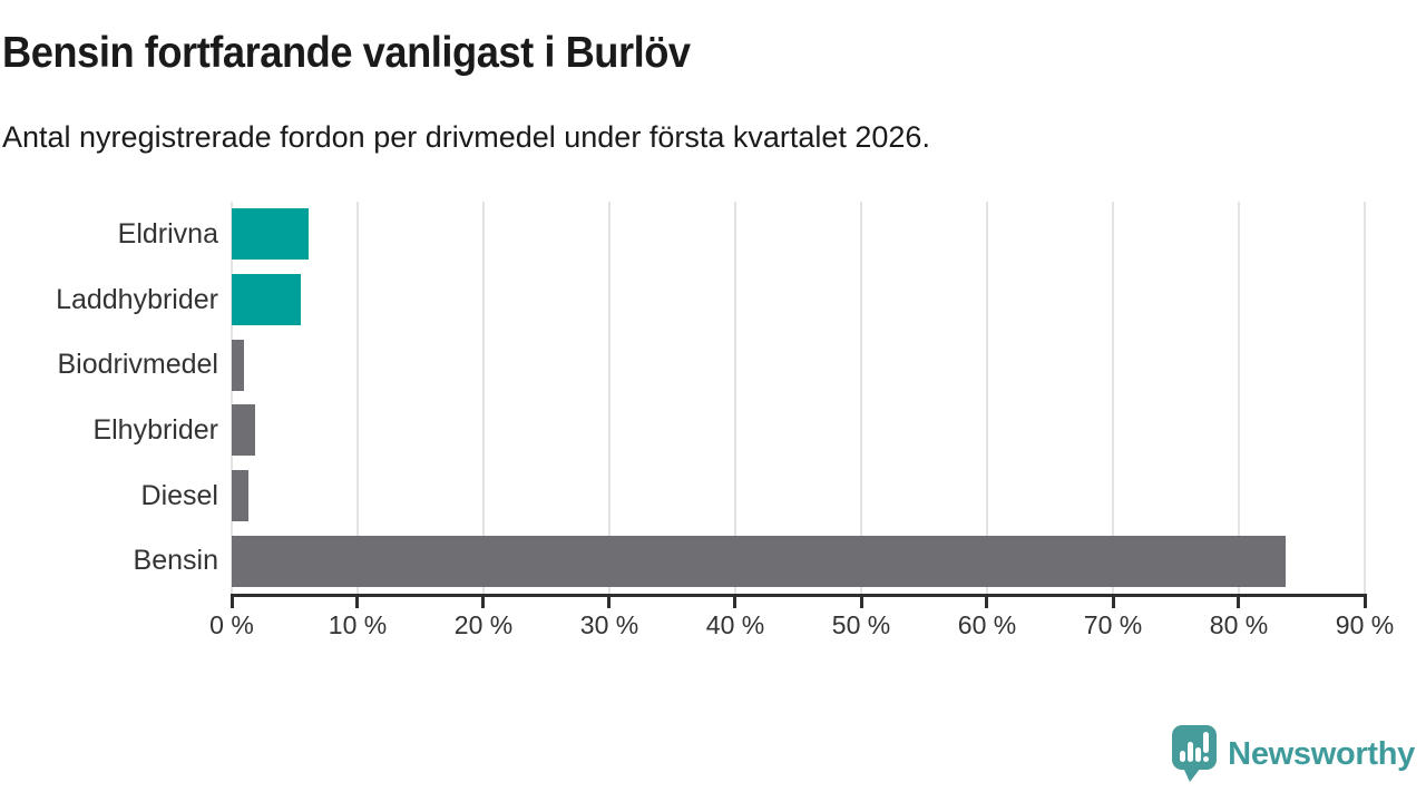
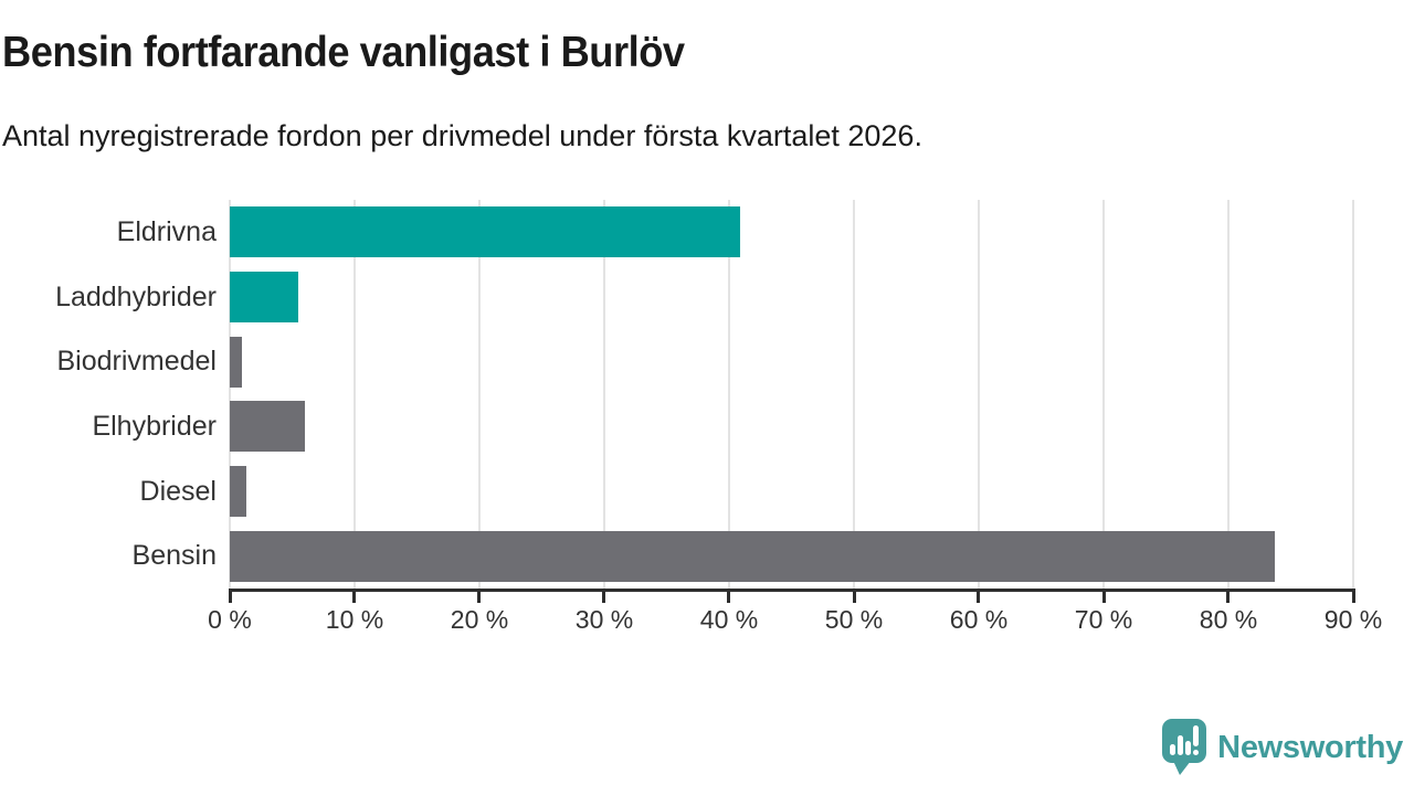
Eldrivna: 6.1% -> 40.9%
Elhybrider: 1.9% -> 6.0%
